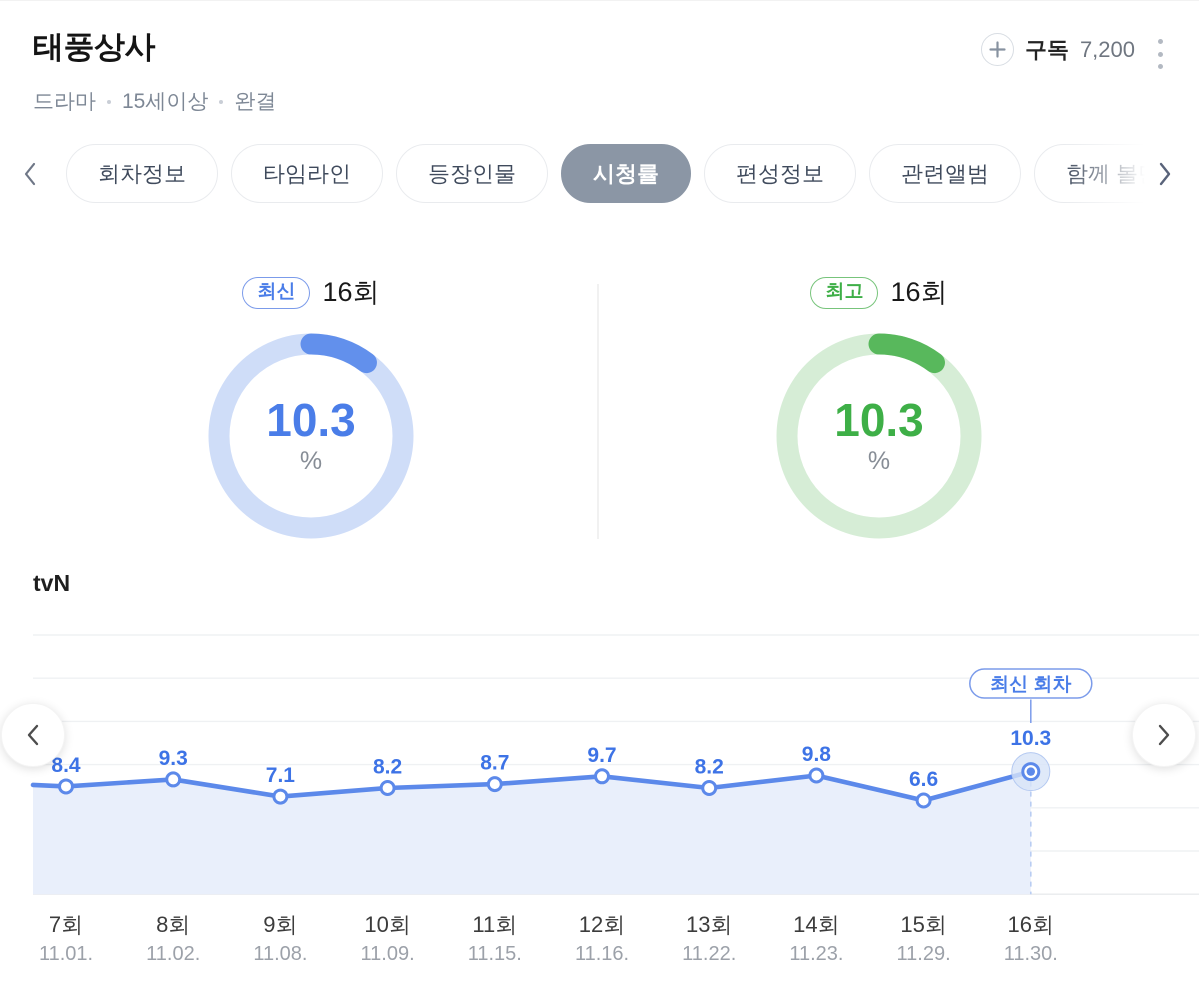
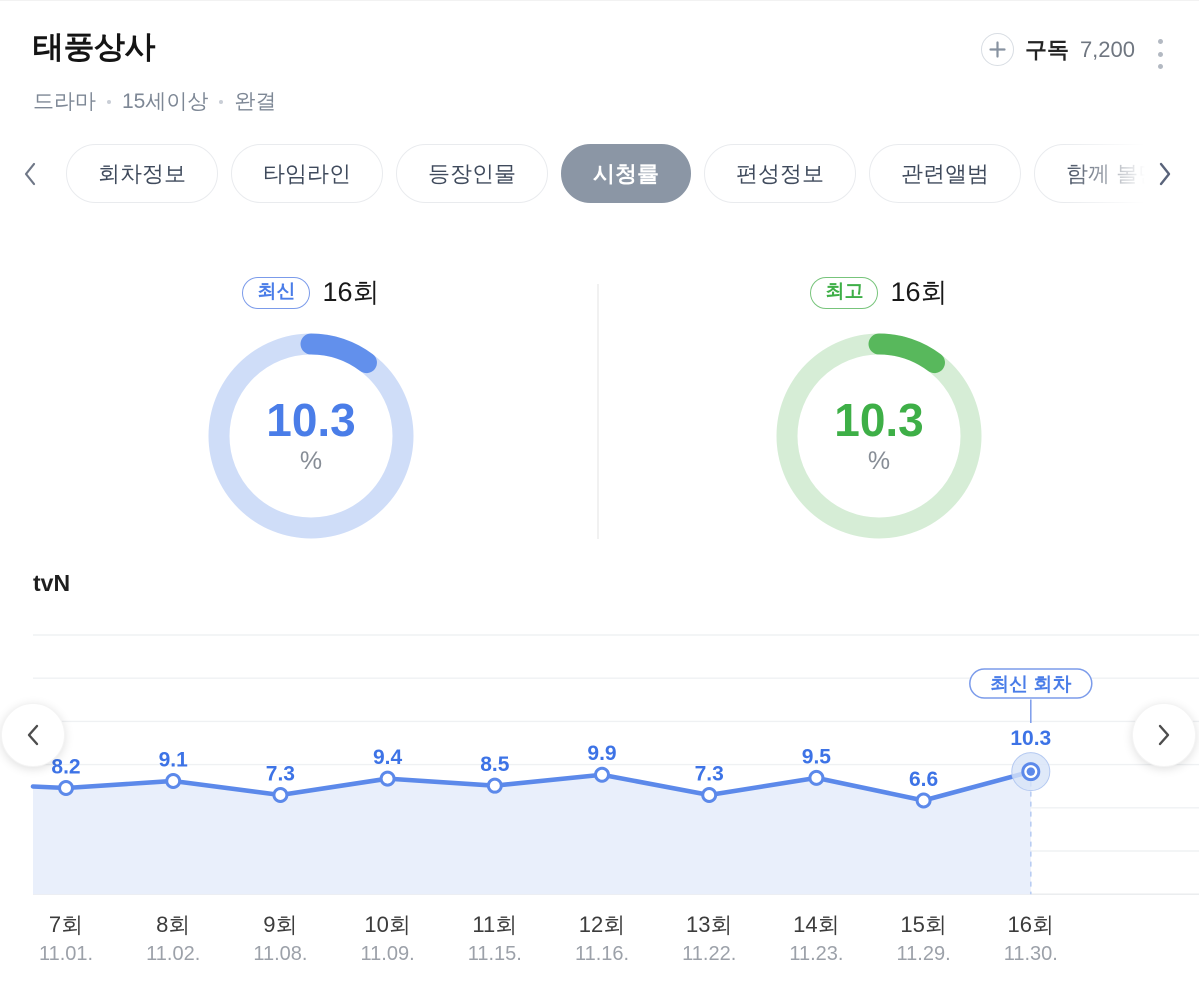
7회: 8.4 -> 8.2
8회: 9.3 -> 9.1
9회: 7.1 -> 7.3
10회: 8.2 -> 9.4
11회: 8.7 -> 8.5
12회: 9.7 -> 9.9
13회: 8.2 -> 7.3
14회: 9.8 -> 9.5
